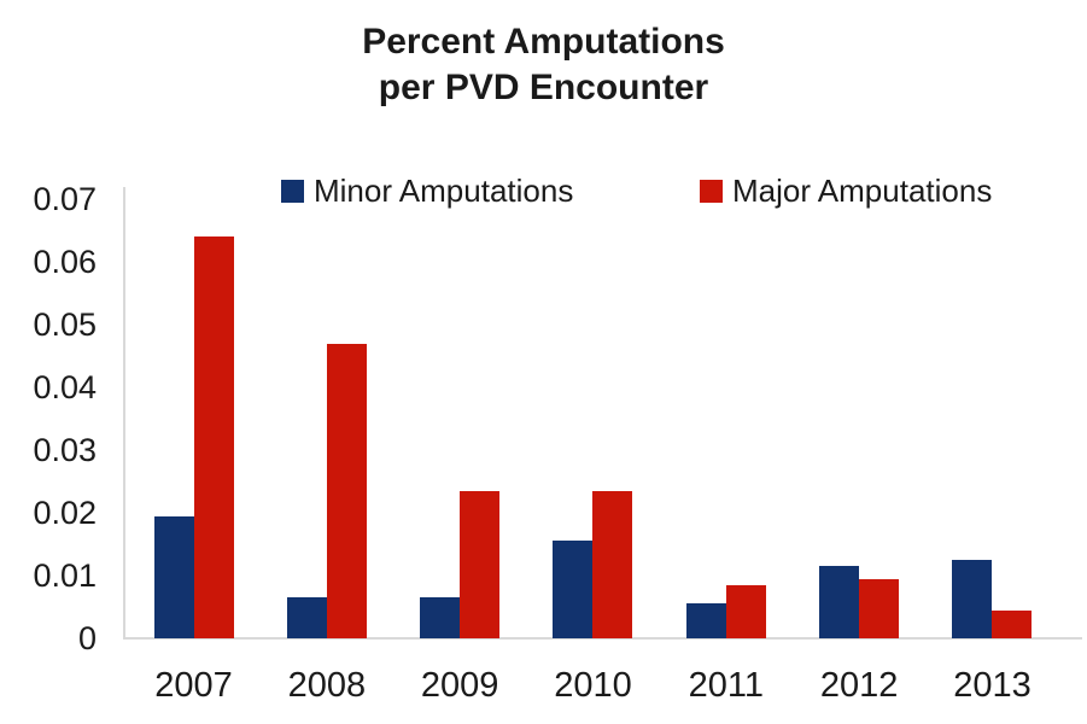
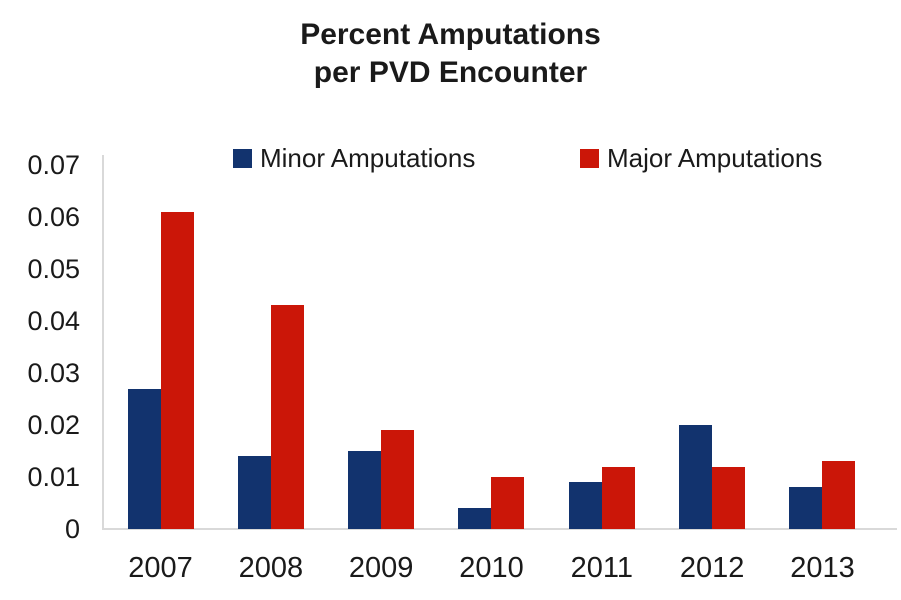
Minor Amputations/2007: 0.019 -> 0.027
Major Amputations/2007: 0.064 -> 0.061
Minor Amputations/2008: 0.006 -> 0.014
Major Amputations/2008: 0.047 -> 0.043
Minor Amputations/2009: 0.006 -> 0.015
Major Amputations/2009: 0.024 -> 0.019
Minor Amputations/2010: 0.015 -> 0.004
Major Amputations/2010: 0.024 -> 0.010
Minor Amputations/2011: 0.005 -> 0.009
Major Amputations/2011: 0.009 -> 0.012
Minor Amputations/2012: 0.011 -> 0.020
Major Amputations/2012: 0.009 -> 0.012
Minor Amputations/2013: 0.013 -> 0.008
Major Amputations/2013: 0.004 -> 0.013
